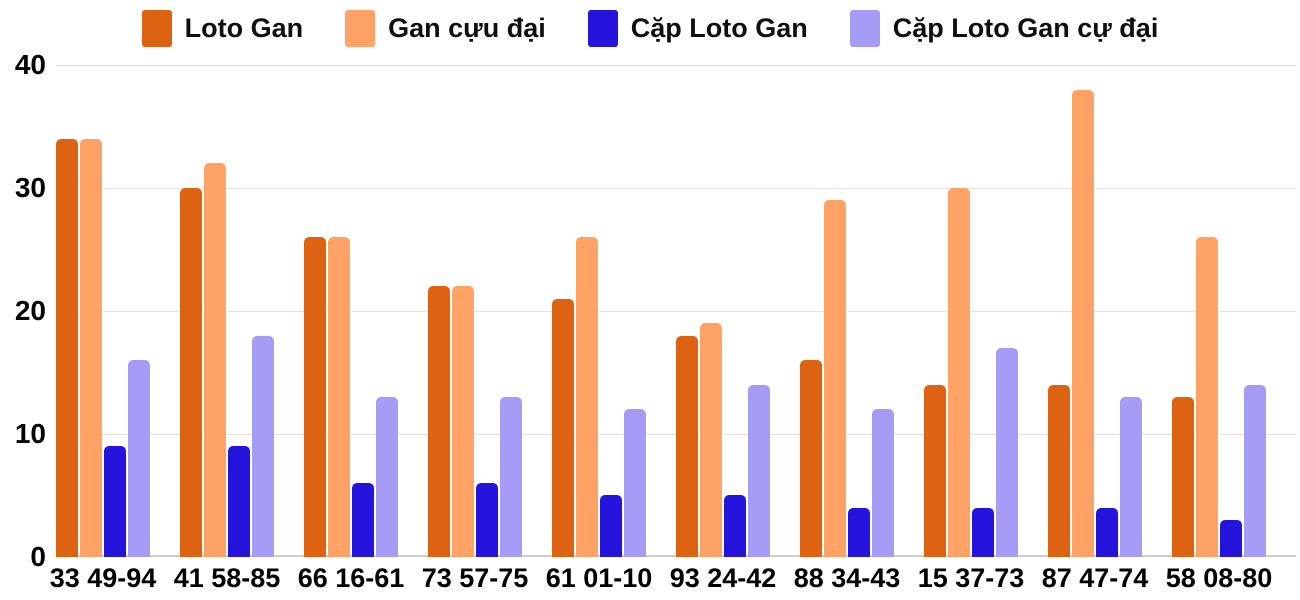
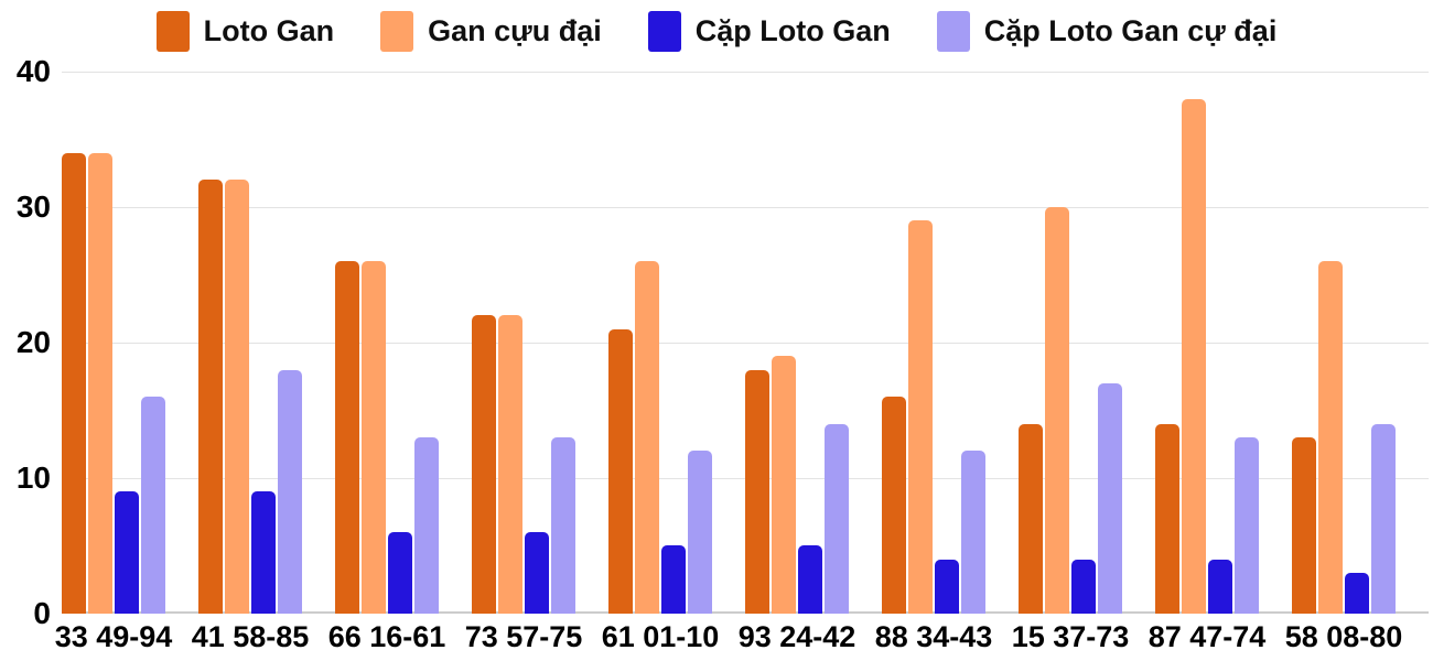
Loto Gan/41 58-85: 30 -> 32
